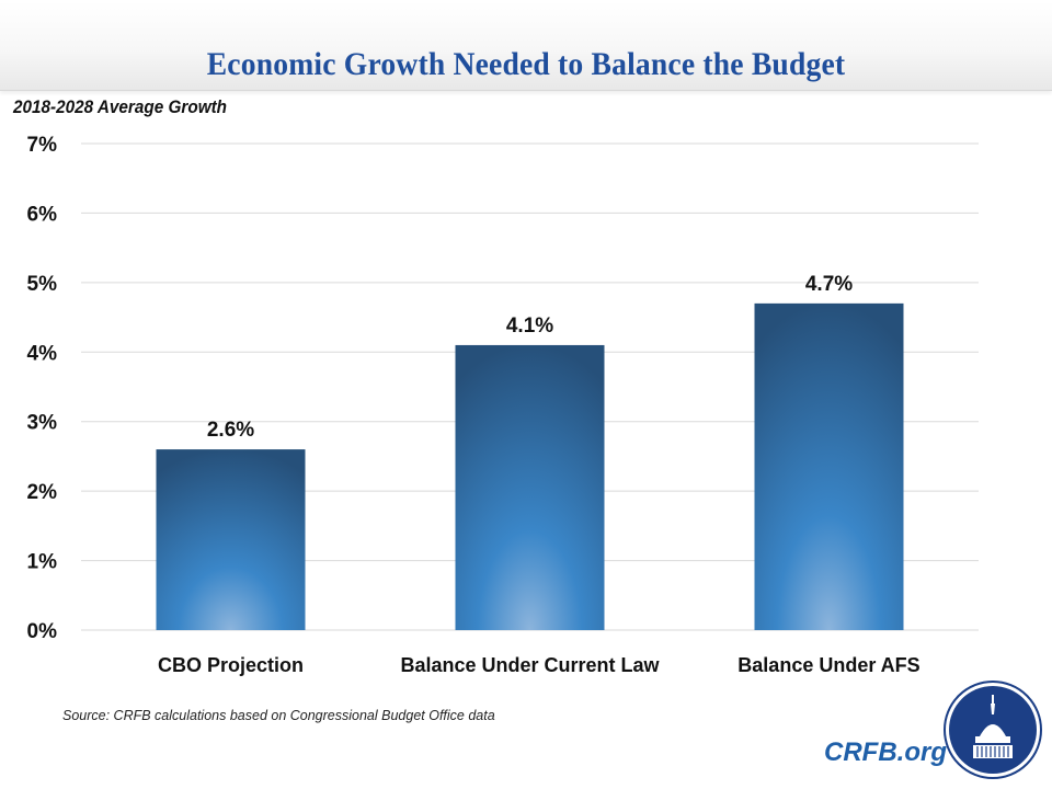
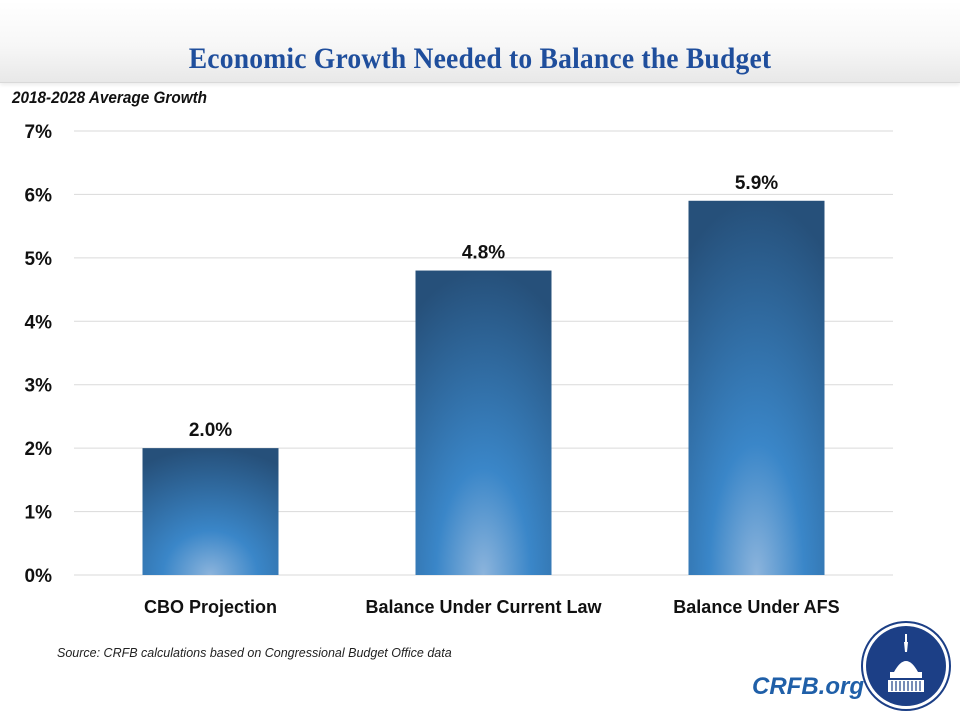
CBO Projection: 2.6% -> 2.0%
Balance Under Current Law: 4.1% -> 4.8%
Balance Under AFS: 4.7% -> 5.9%
